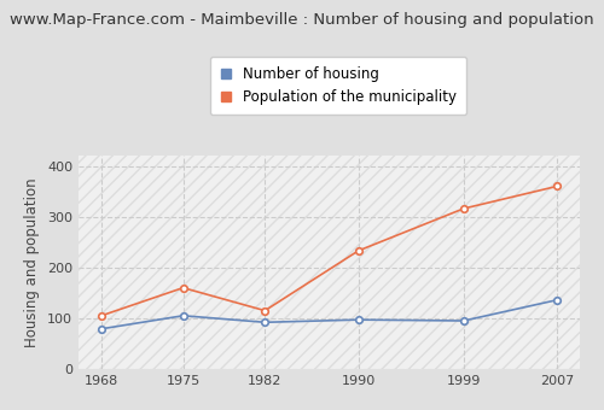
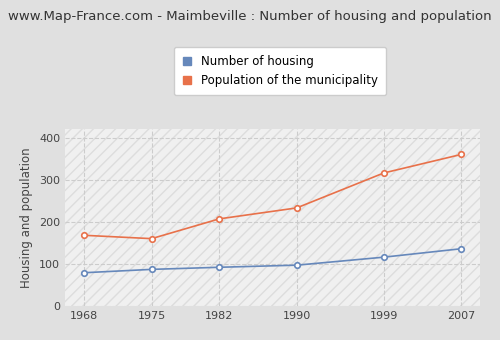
Population of the municipality/1968: 105 -> 168
Number of housing/1975: 105 -> 87
Population of the municipality/1982: 115 -> 207
Number of housing/1999: 95 -> 116
